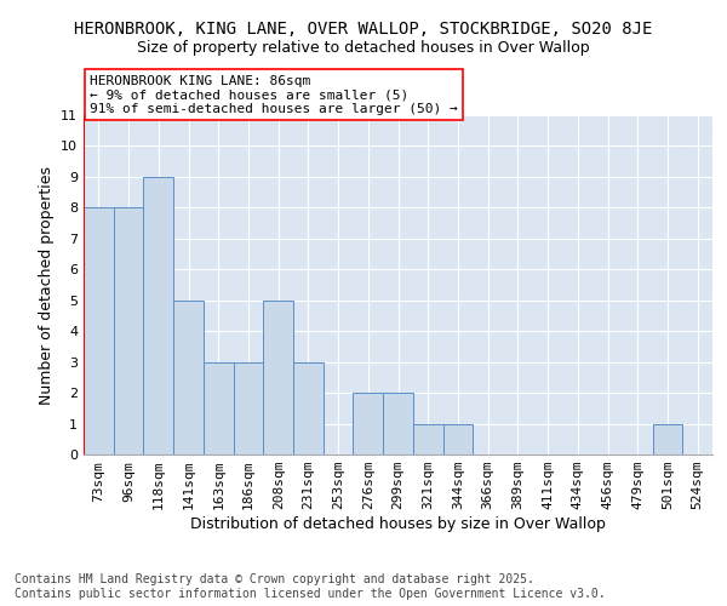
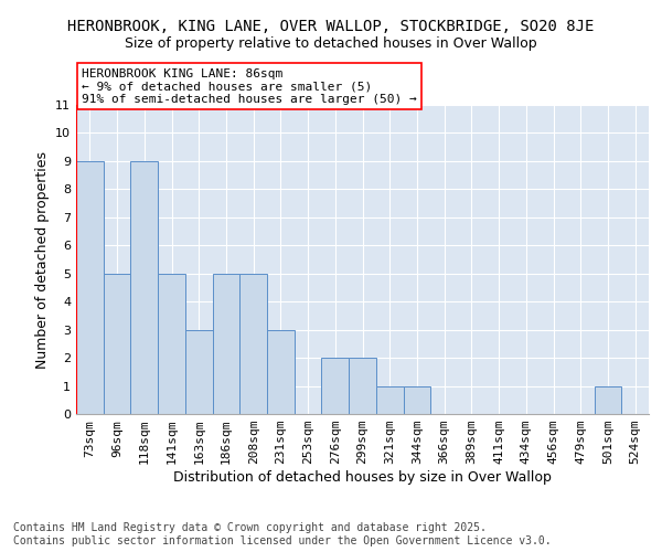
73sqm: 8 -> 9
96sqm: 8 -> 5
186sqm: 3 -> 5
